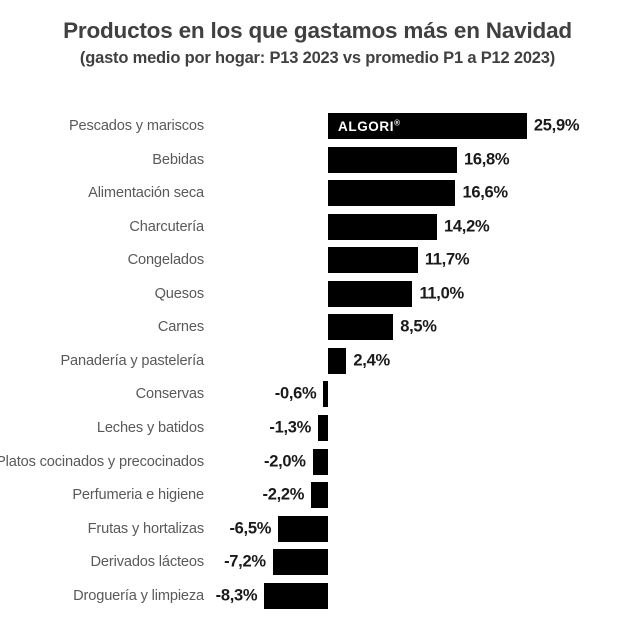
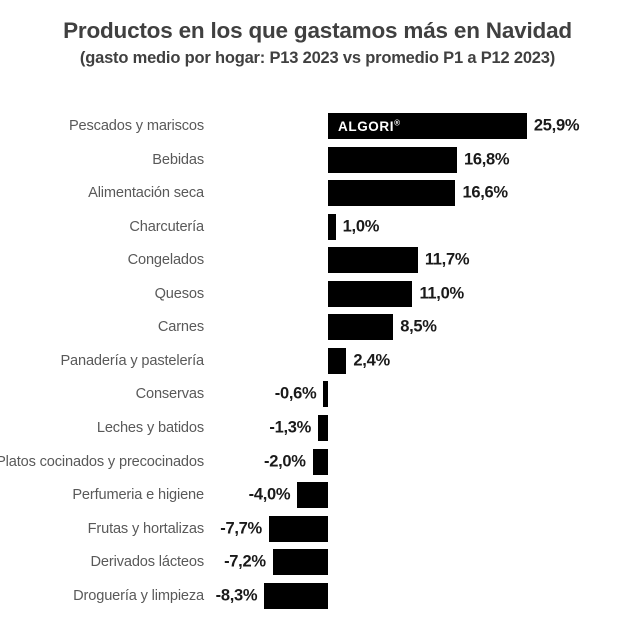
Charcutería: 14,2% -> 1,0%
Perfumeria e higiene: -2,2% -> -4,0%
Frutas y hortalizas: -6,5% -> -7,7%
